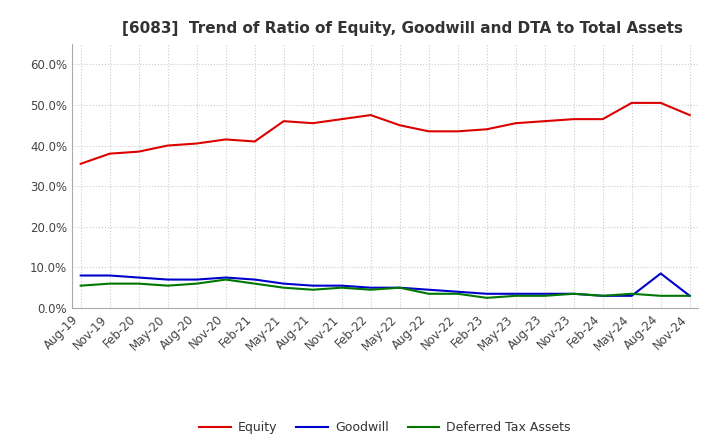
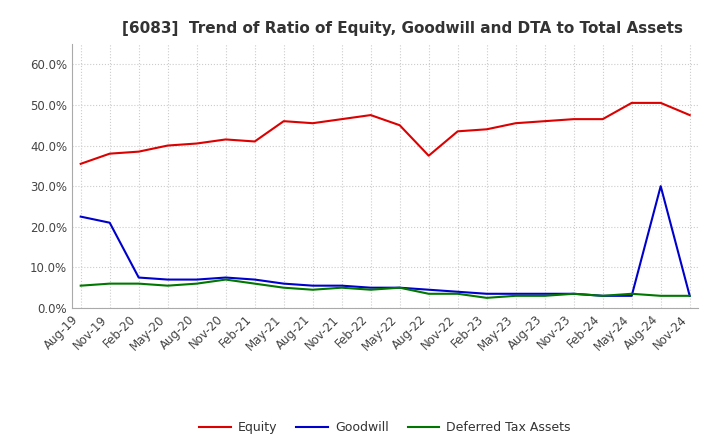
Goodwill/Aug-19: 8.0% -> 22.5%
Goodwill/Nov-19: 8.0% -> 21.0%
Equity/Aug-22: 43.5% -> 37.5%
Goodwill/Aug-24: 8.5% -> 30.0%
